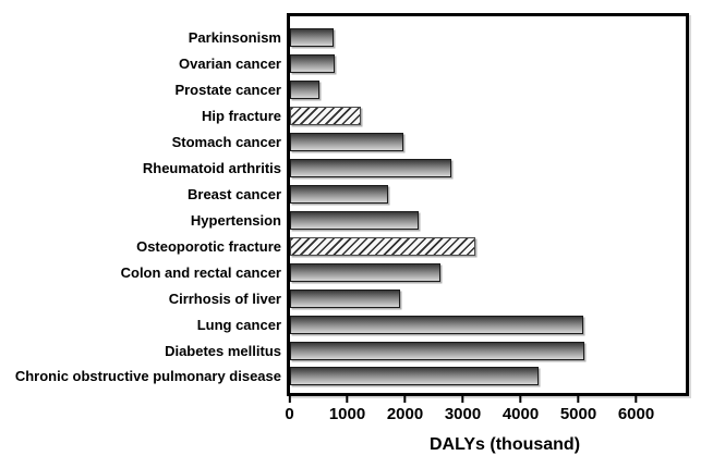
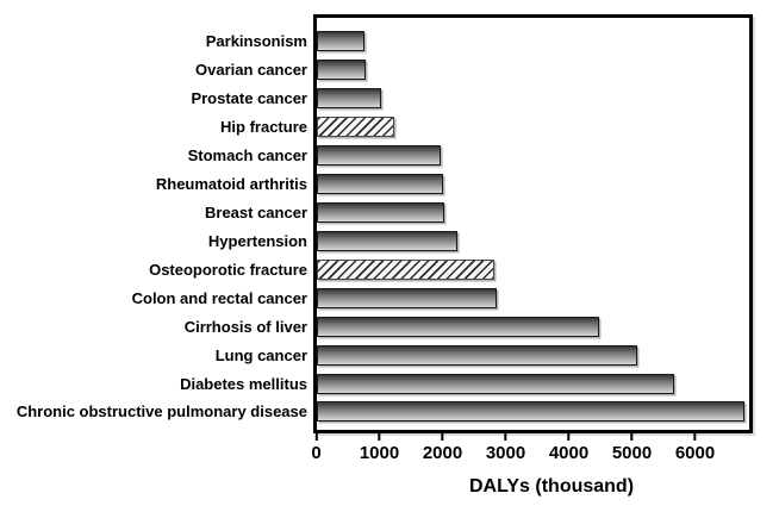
Prostate cancer: 500 -> 1000
Rheumatoid arthritis: 2800 -> 2000
Breast cancer: 1700 -> 2000
Osteoporotic fracture: 3200 -> 2800
Colon and rectal cancer: 2600 -> 2800
Cirrhosis of liver: 1900 -> 4500
Diabetes mellitus: 5100 -> 5700
Chronic obstructive pulmonary disease: 4300 -> 6800
